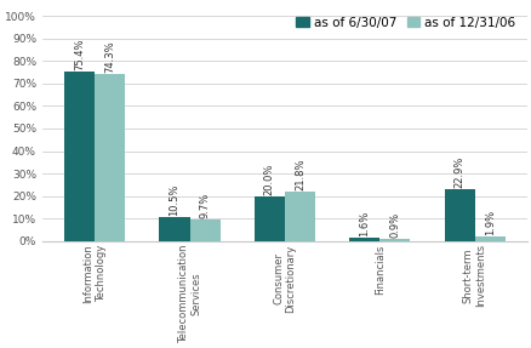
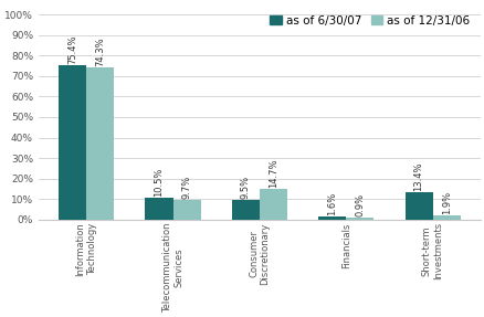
as of 6/30/07/Consumer Discretionary: 20.0% -> 9.5%
as of 12/31/06/Consumer Discretionary: 21.8% -> 14.7%
as of 6/30/07/Short-term Investments: 22.9% -> 13.4%
